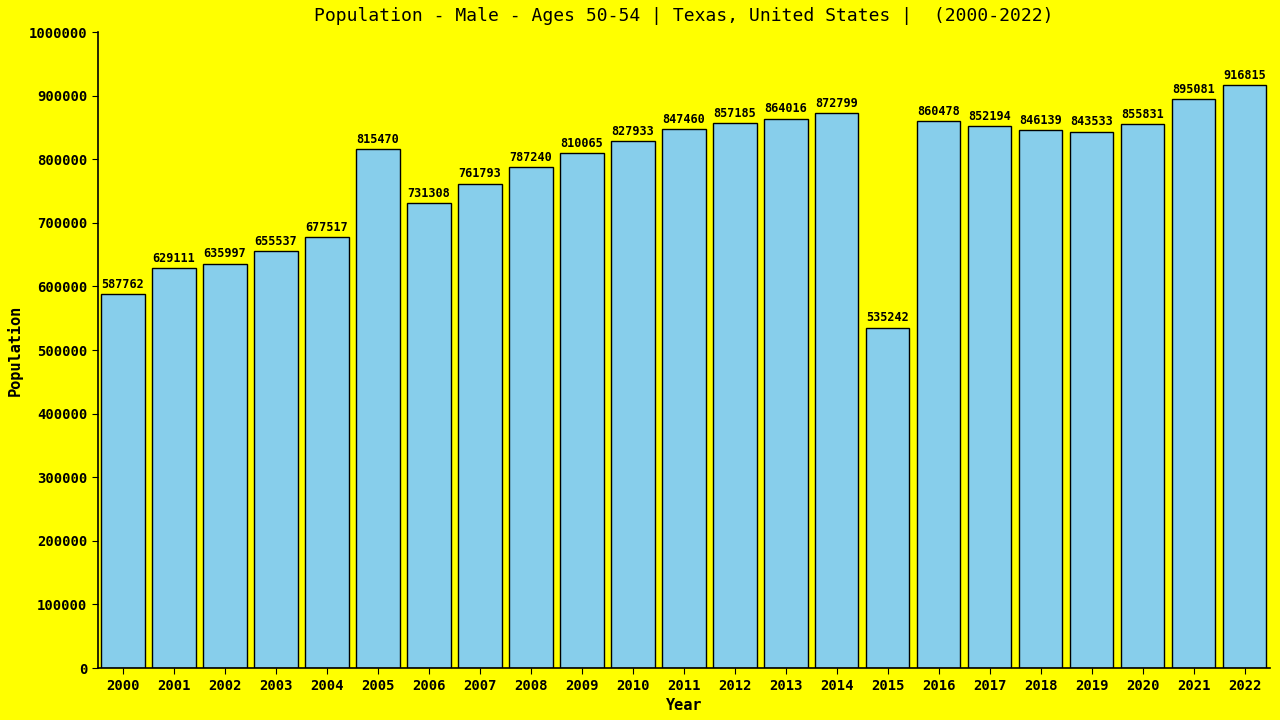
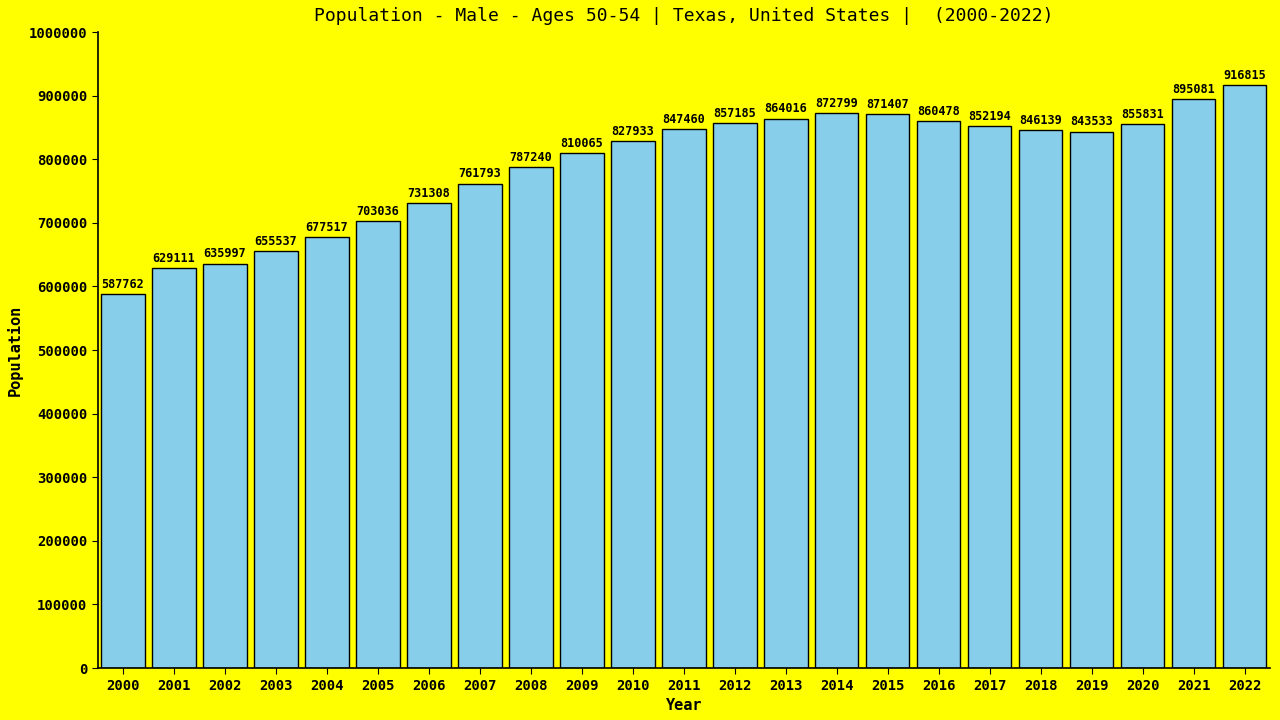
2005: 815470 -> 703036
2015: 535242 -> 871407
